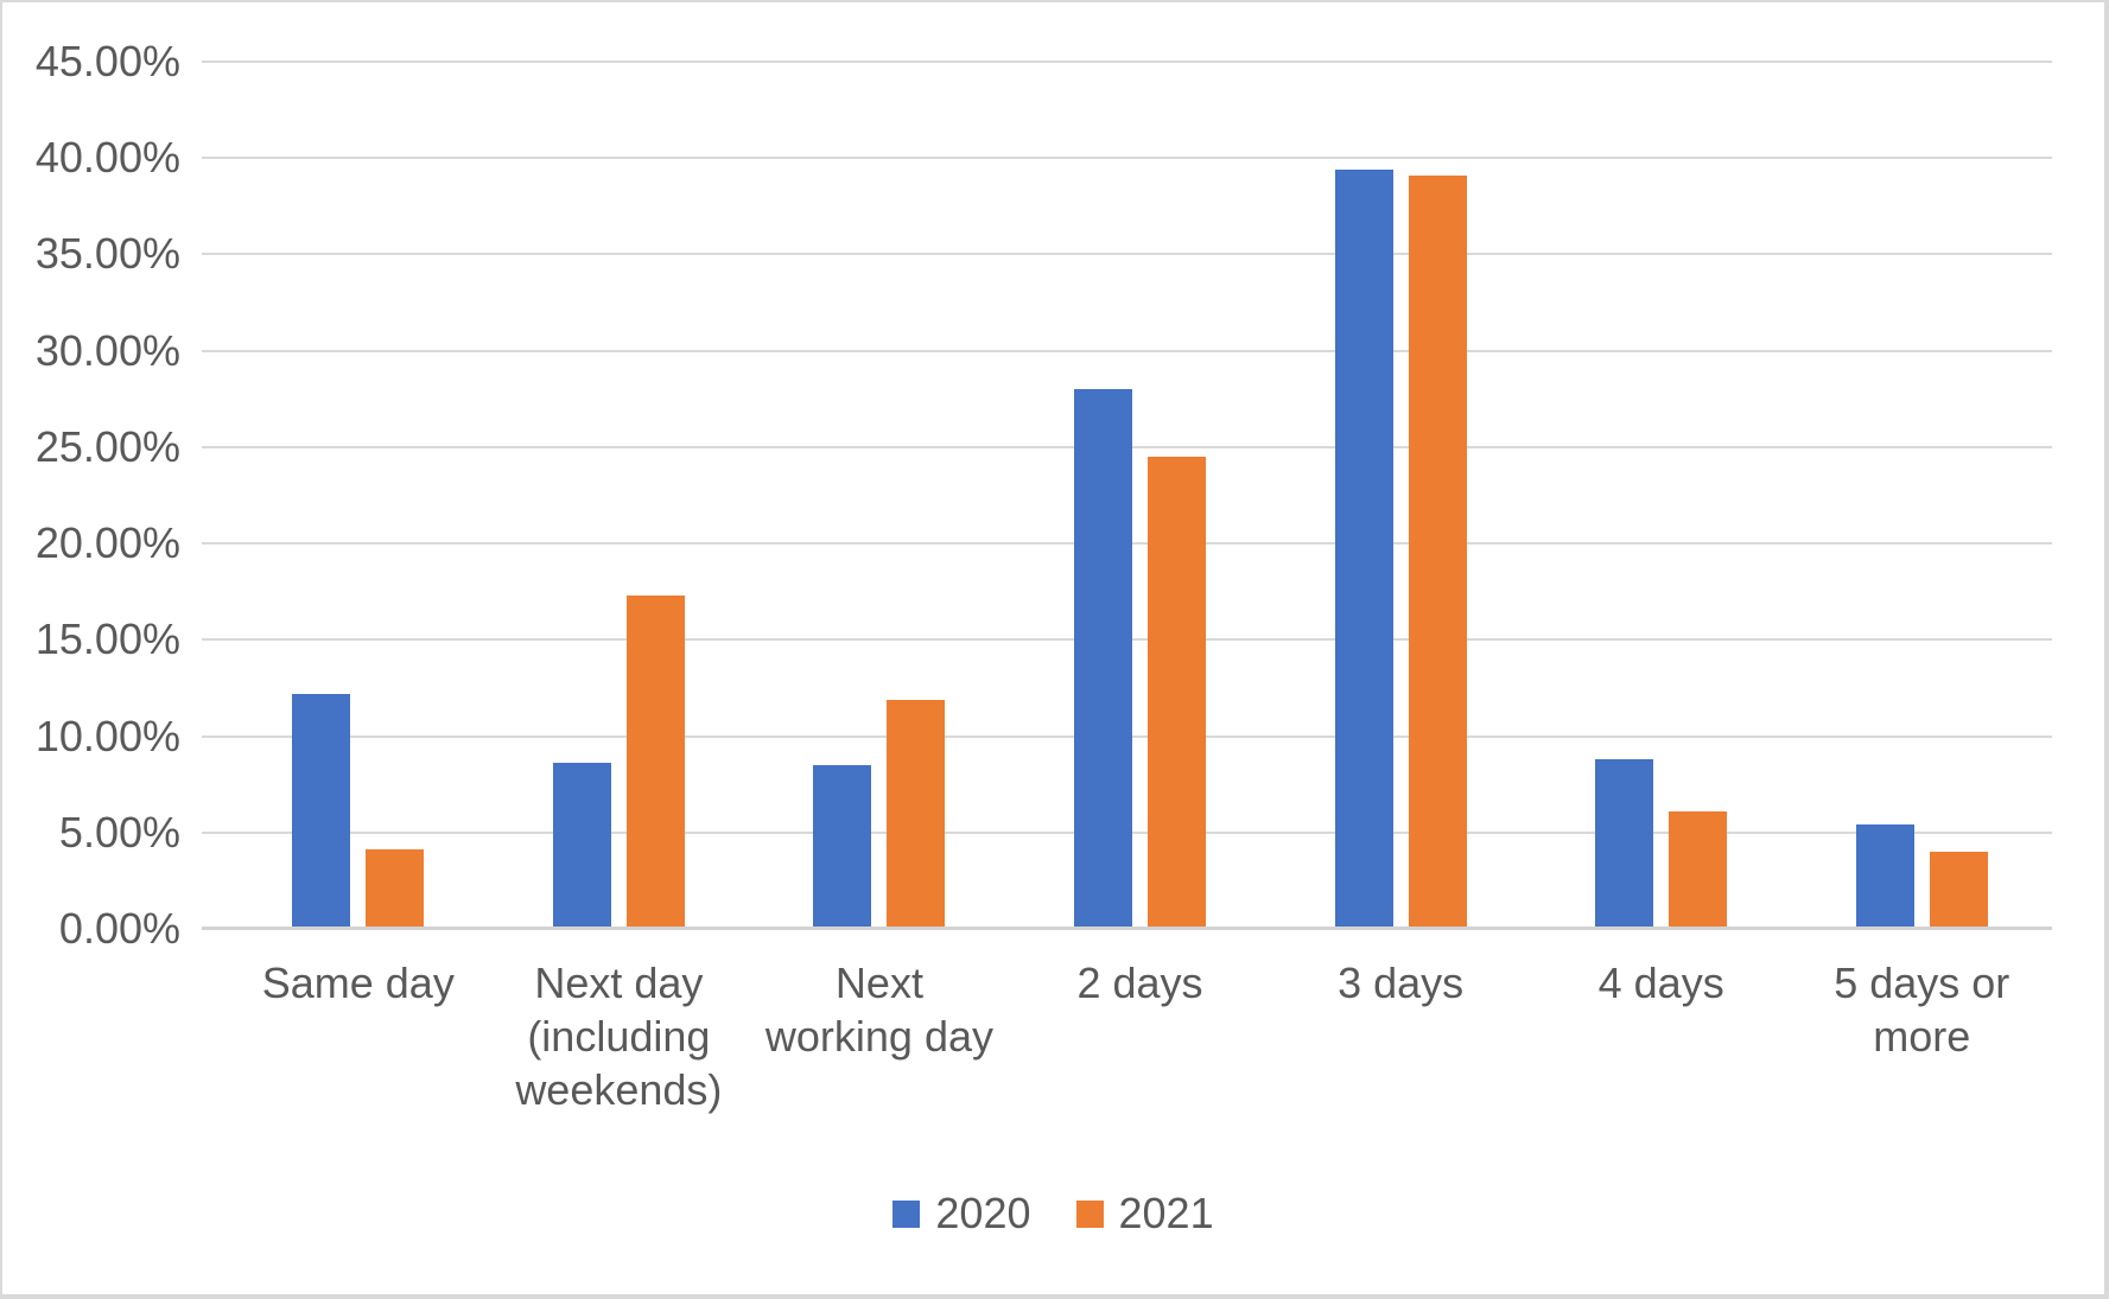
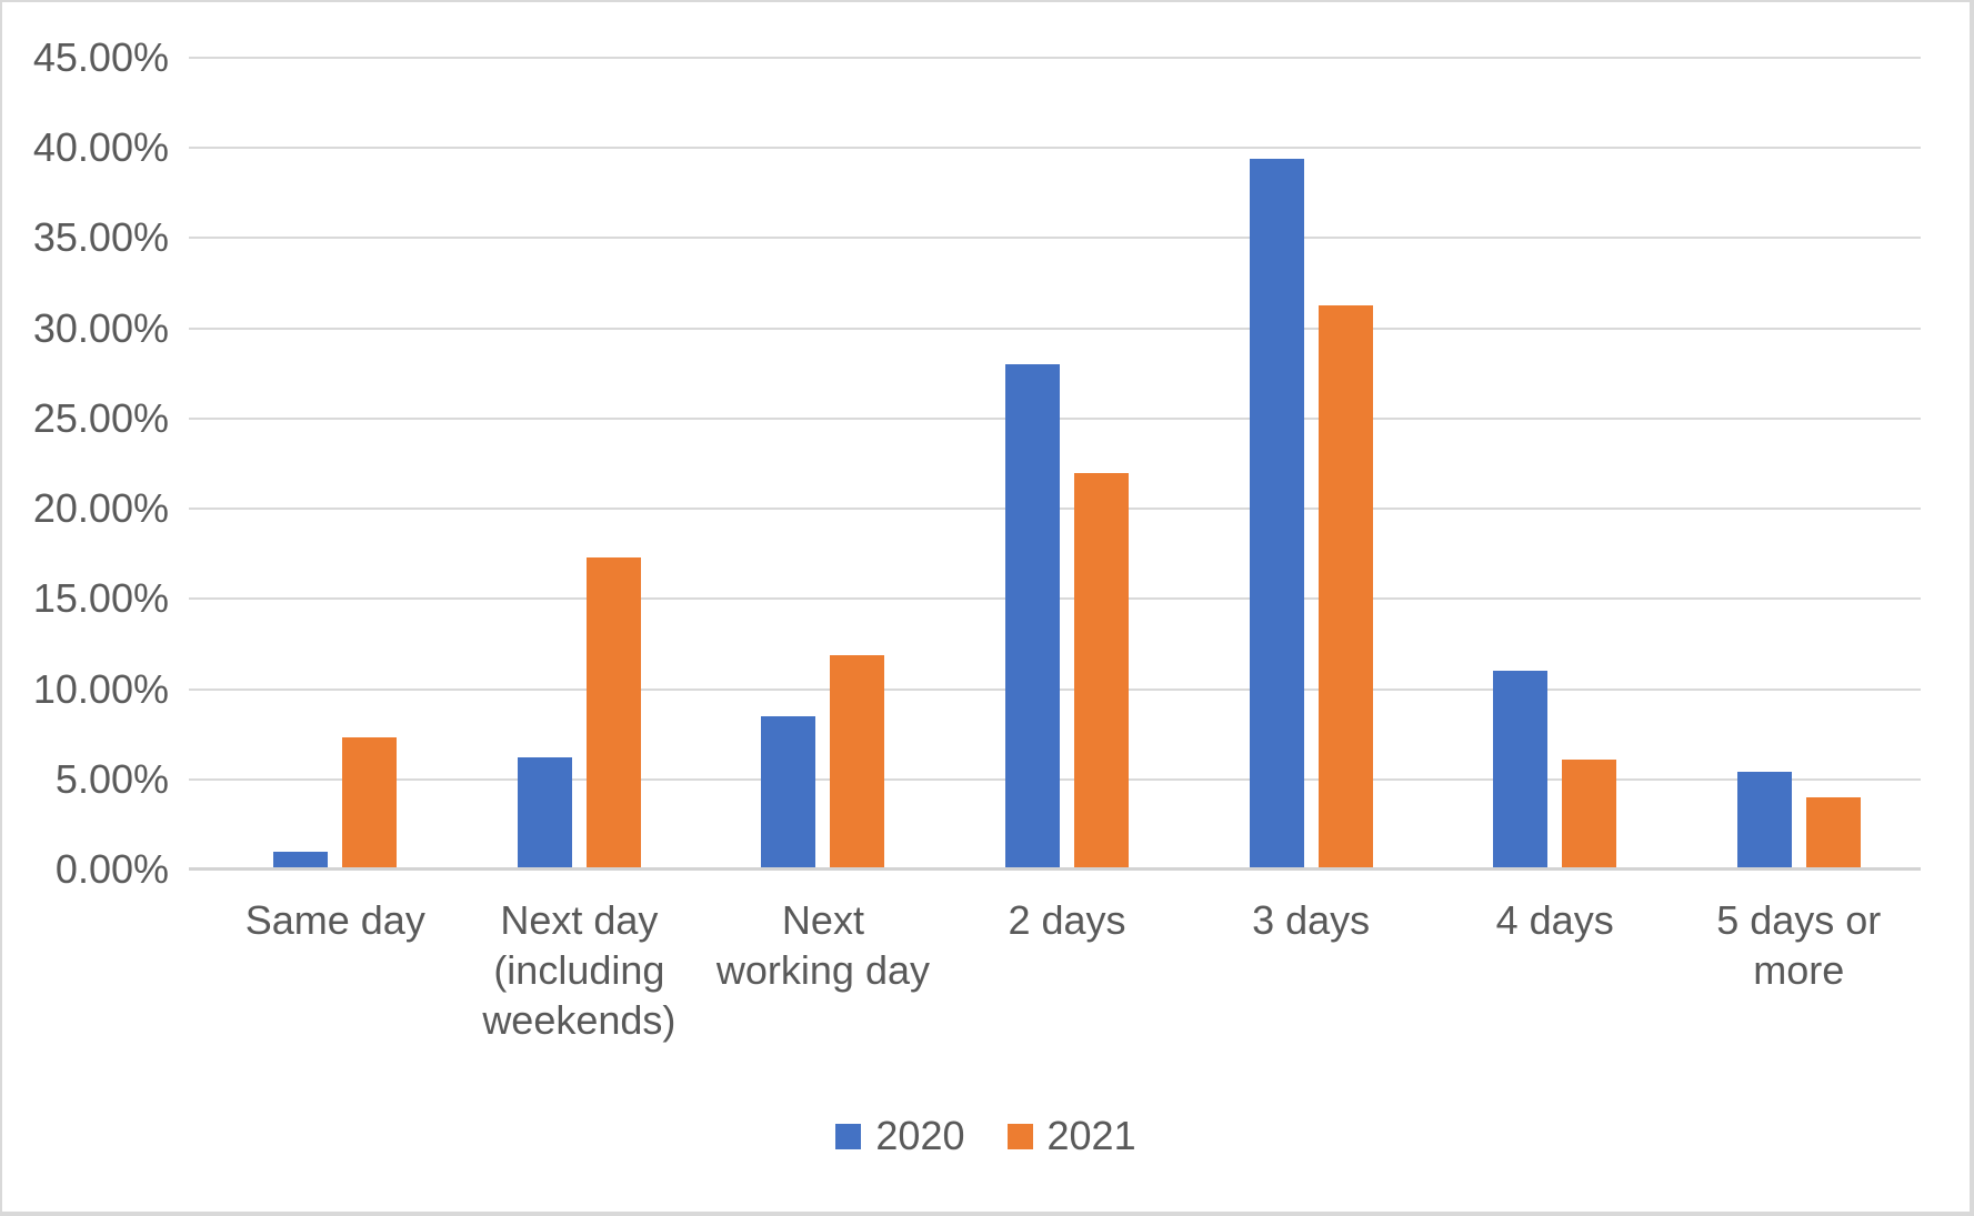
2020/Same day: 12.2% -> 1.0%
2021/Same day: 4.1% -> 7.3%
2020/Next day (including weekends): 8.6% -> 6.2%
2021/2 days: 24.5% -> 22.0%
2021/3 days: 39.1% -> 31.3%
2020/4 days: 8.8% -> 11.0%
